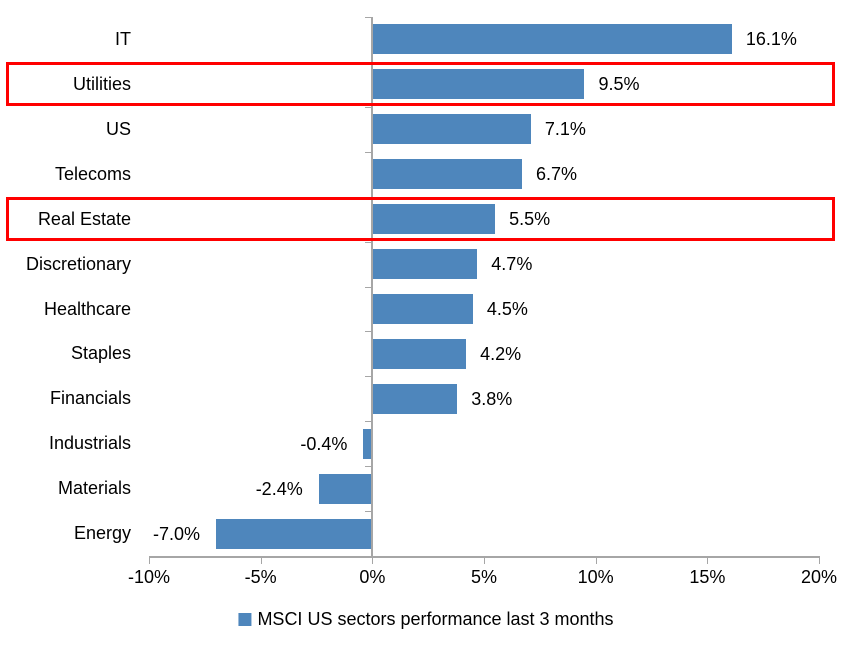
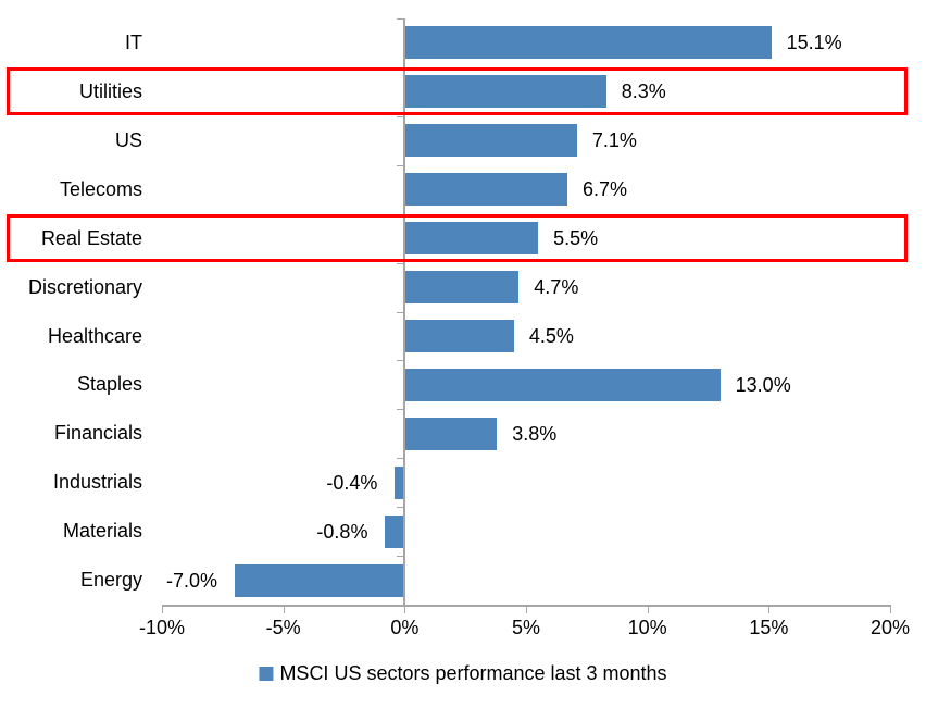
IT: 16.1% -> 15.1%
Utilities: 9.5% -> 8.3%
Staples: 4.2% -> 13.0%
Materials: -2.4% -> -0.8%
